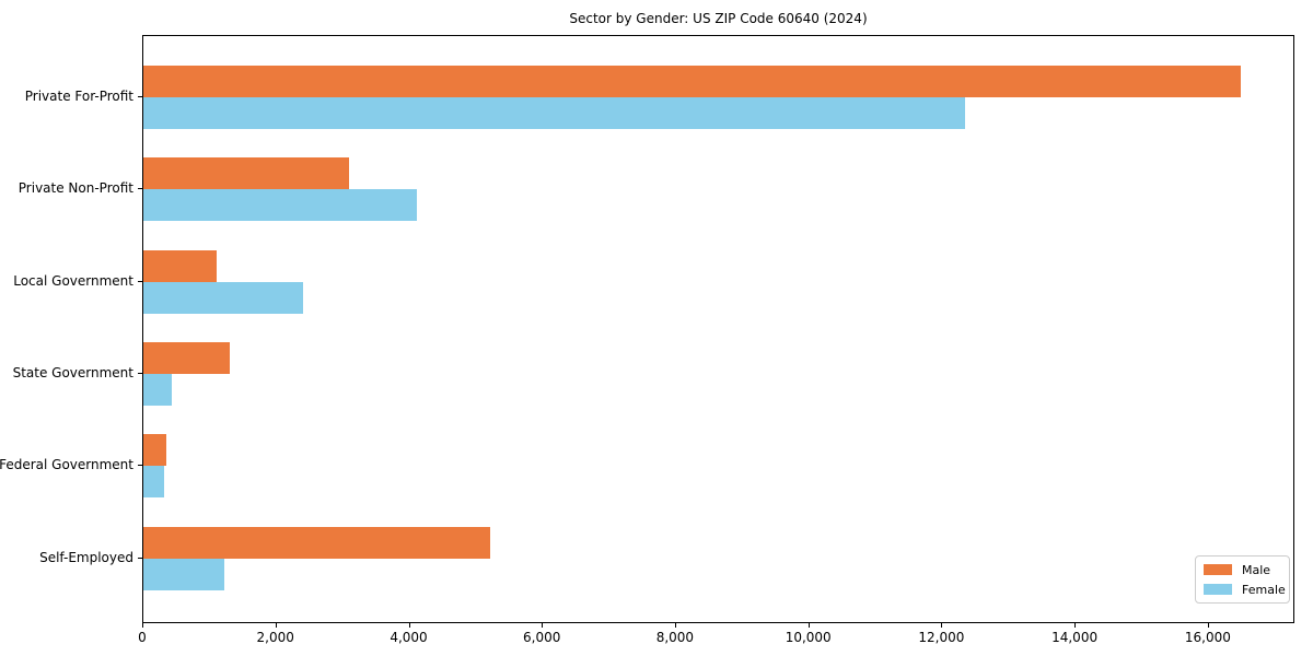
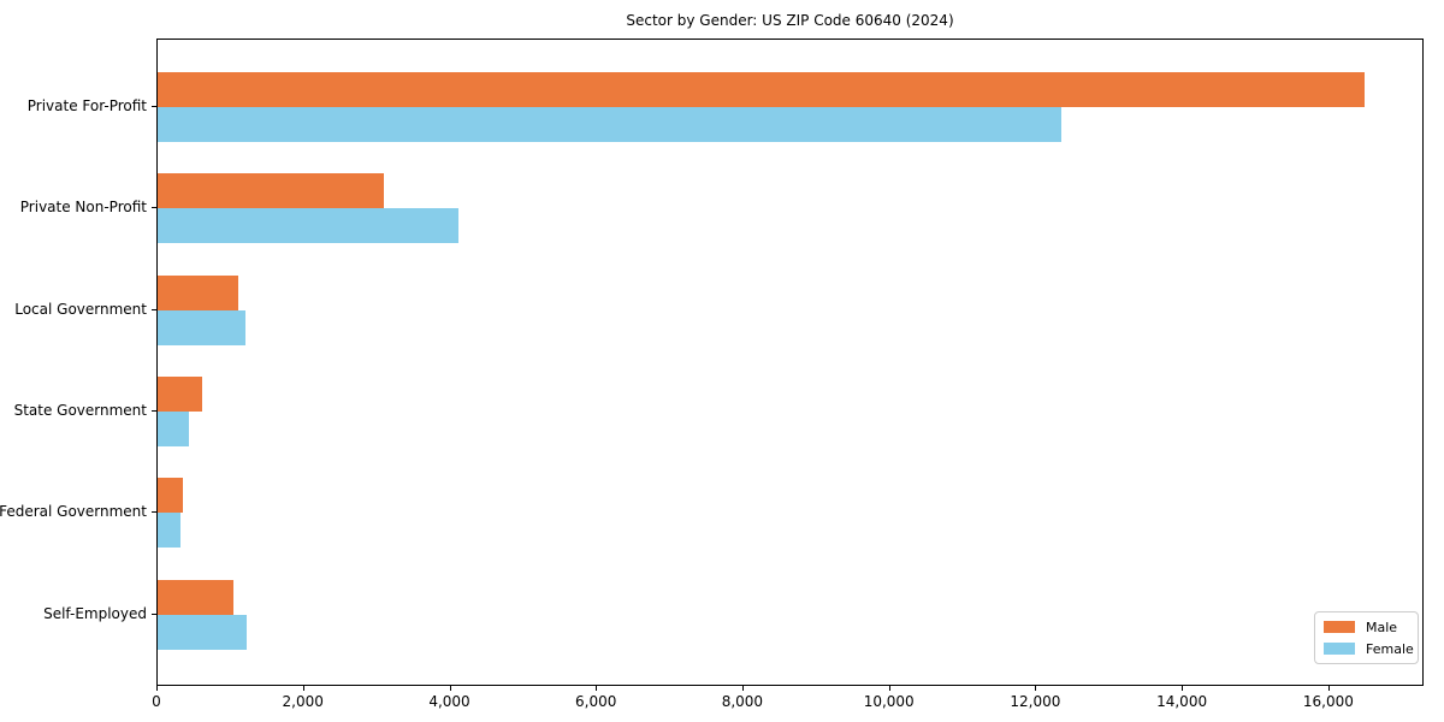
Female/Local Government: 2400 -> 1200
Male/State Government: 1300 -> 600
Male/Self-Employed: 5200 -> 1000
